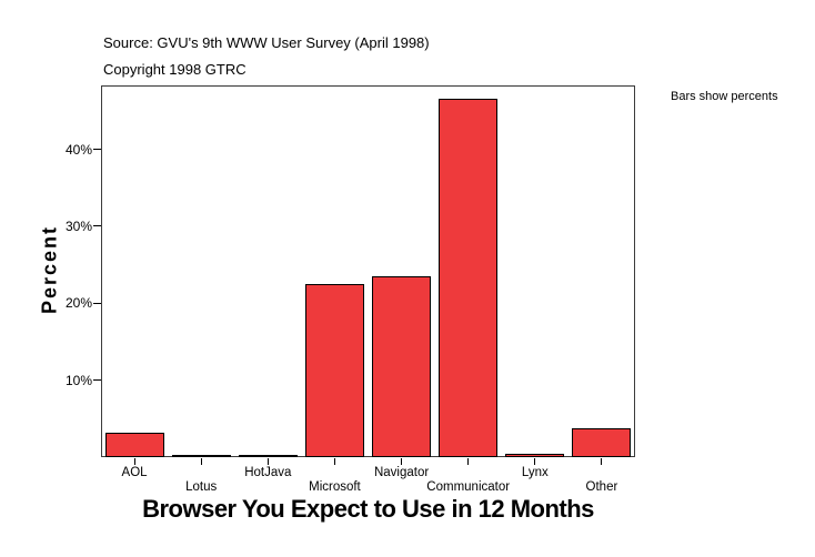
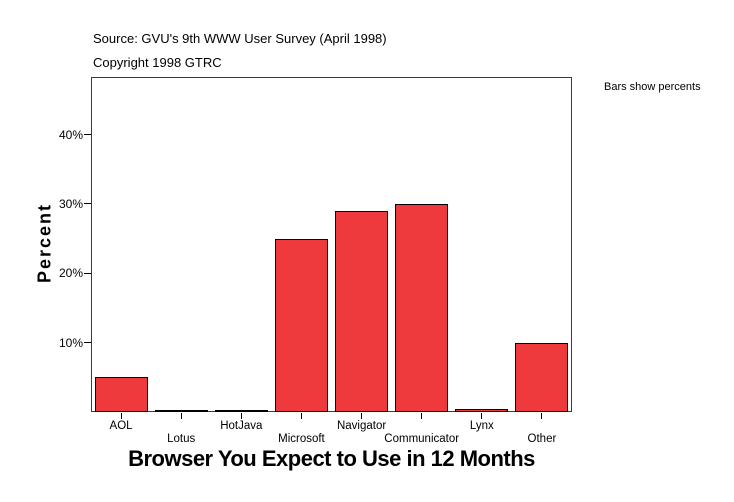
AOL: 3% -> 5%
Microsoft: 22% -> 25%
Navigator: 24% -> 29%
Communicator: 46% -> 30%
Other: 4% -> 10%
